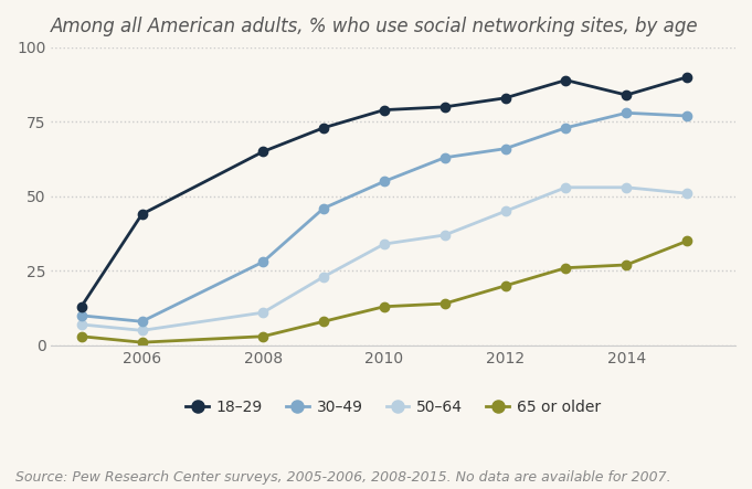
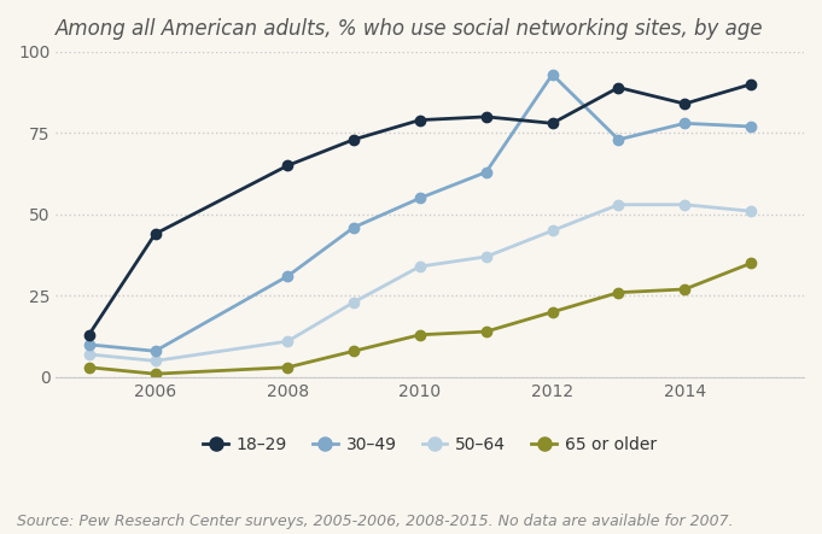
30–49/2008: 28 -> 31
18–29/2012: 83 -> 78
30–49/2012: 66 -> 93
